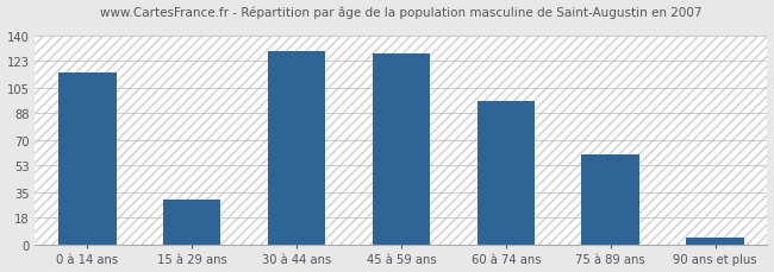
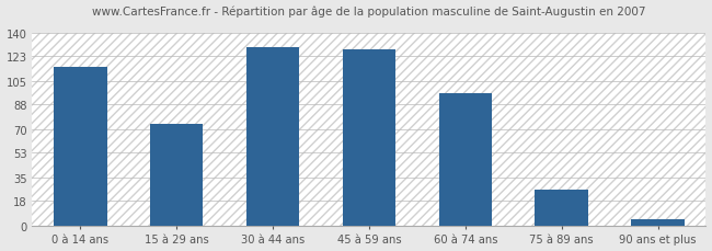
15 à 29 ans: 30 -> 74
75 à 89 ans: 60 -> 26
